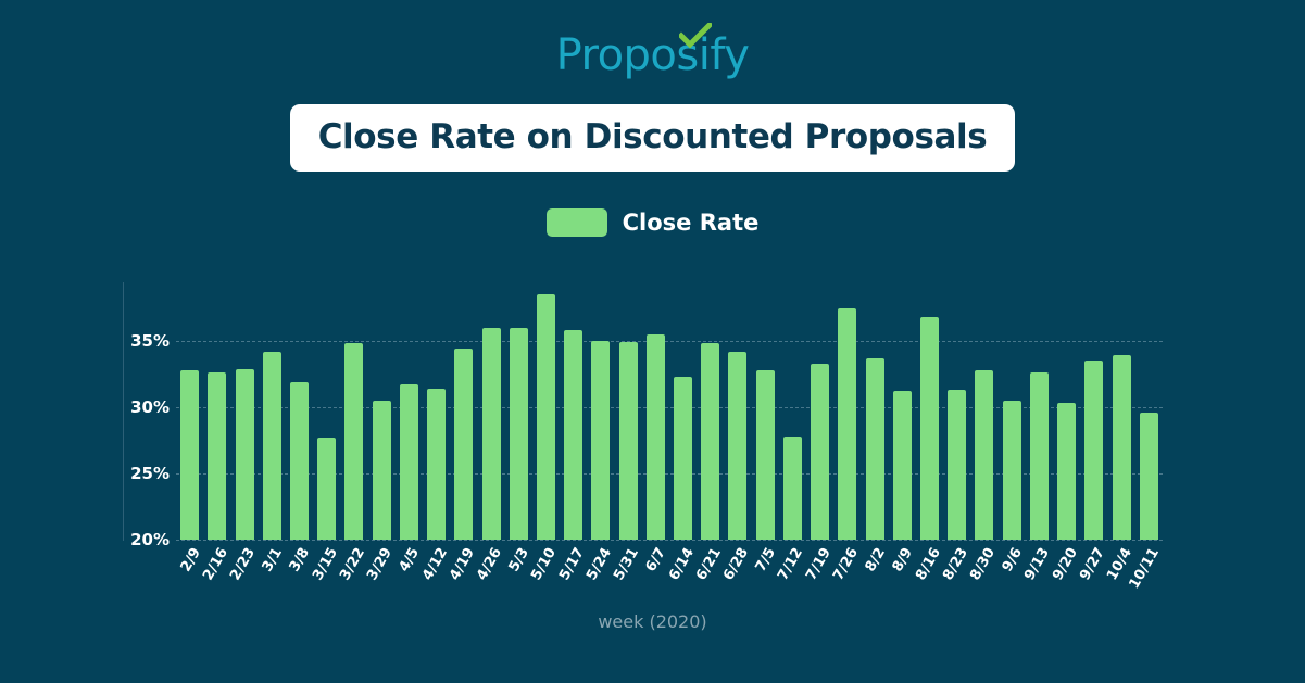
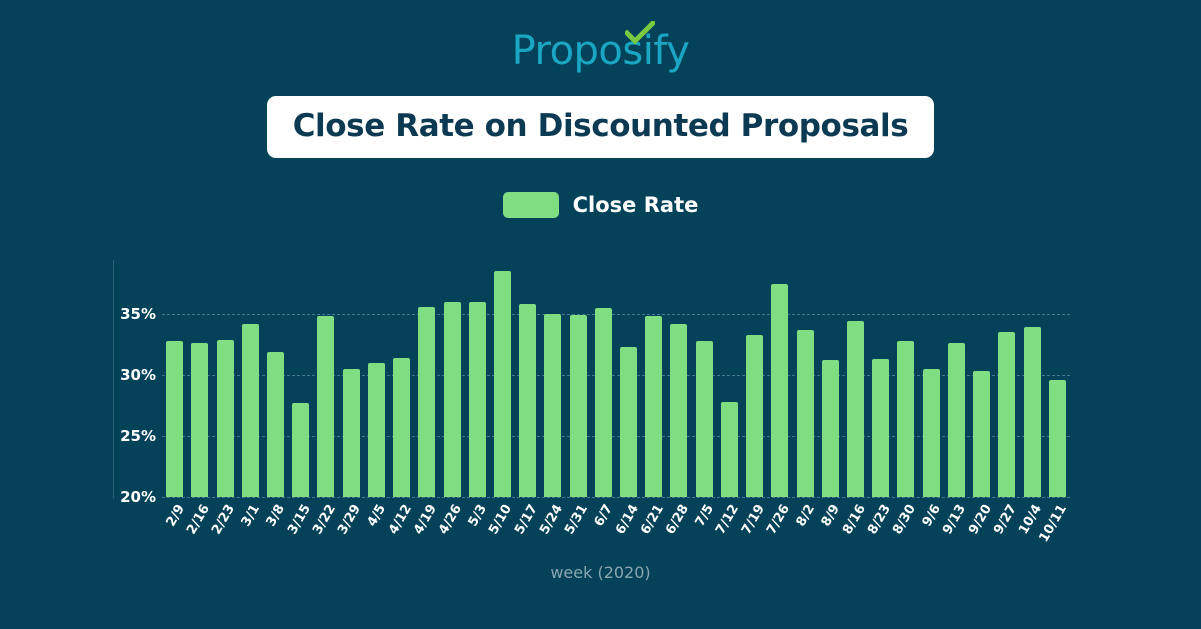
4/5: 31.7% -> 31.0%
4/19: 34.4% -> 35.6%
8/16: 36.8% -> 34.4%
